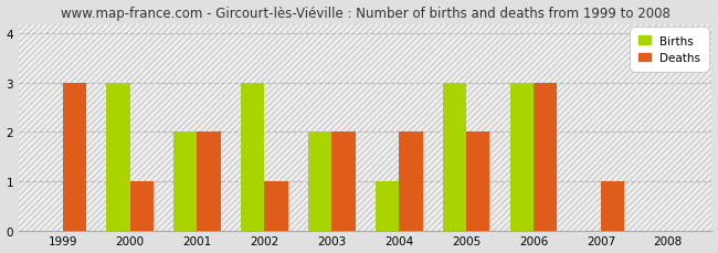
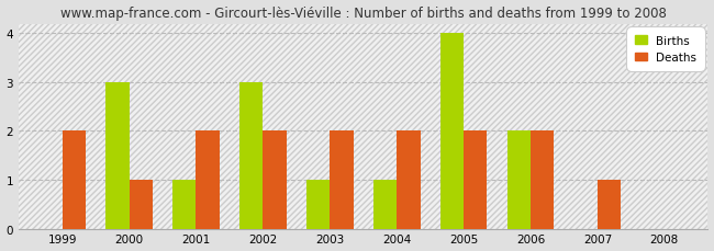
Deaths/1999: 3 -> 2
Births/2001: 2 -> 1
Deaths/2002: 1 -> 2
Births/2003: 2 -> 1
Births/2005: 3 -> 4
Births/2006: 3 -> 2
Deaths/2006: 3 -> 2
